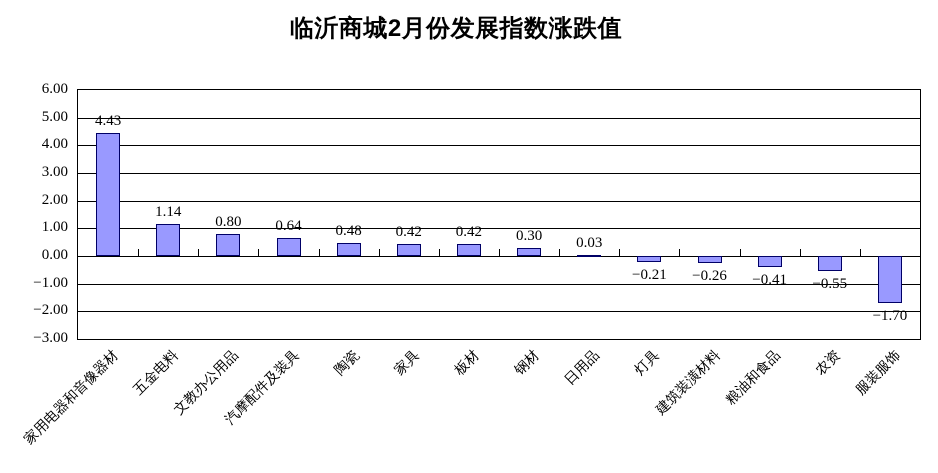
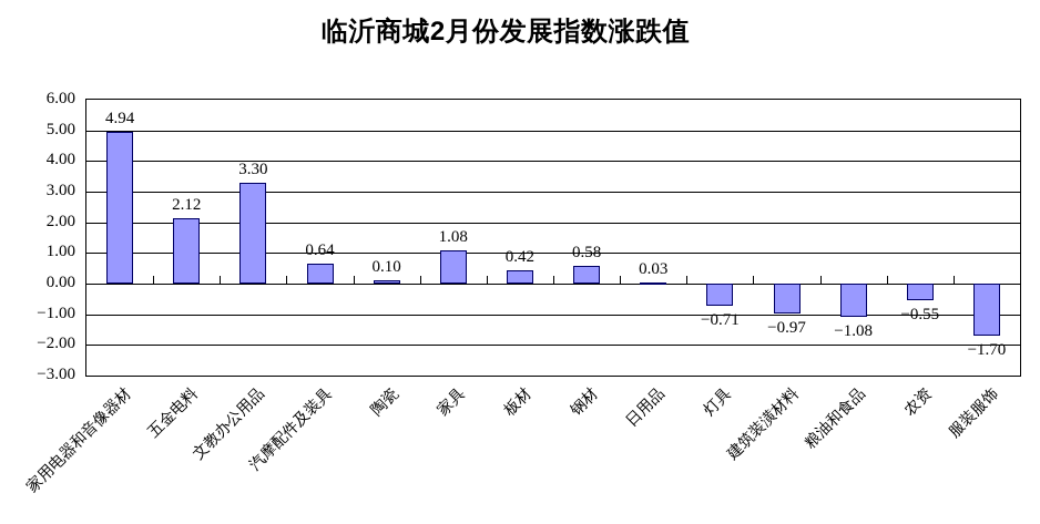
家用电器和音像器材: 4.43 -> 4.94
五金电料: 1.14 -> 2.12
文教办公用品: 0.80 -> 3.30
陶瓷: 0.48 -> 0.10
家具: 0.42 -> 1.08
钢材: 0.30 -> 0.58
灯具: −0.21 -> −0.71
建筑装潢材料: −0.26 -> −0.97
粮油和食品: −0.41 -> −1.08
